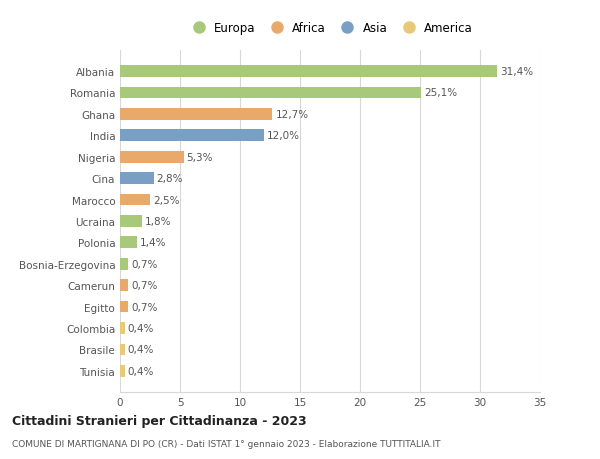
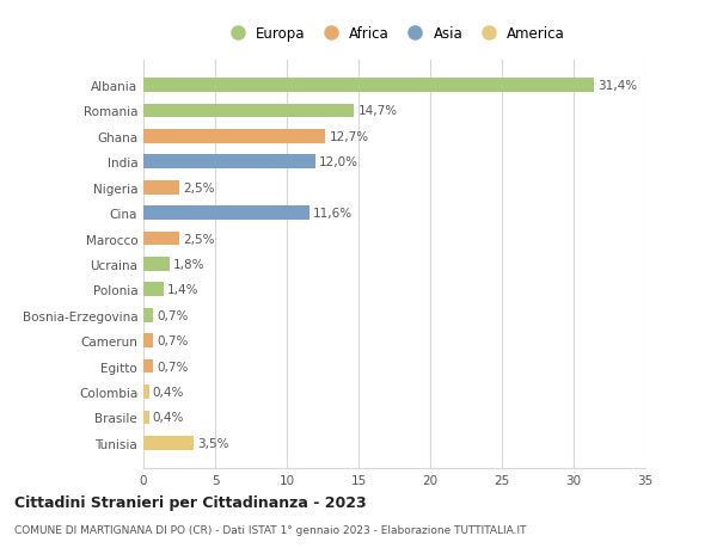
Romania: 25,1% -> 14,7%
Nigeria: 5,3% -> 2,5%
Cina: 2,8% -> 11,6%
Tunisia: 0,4% -> 3,5%
